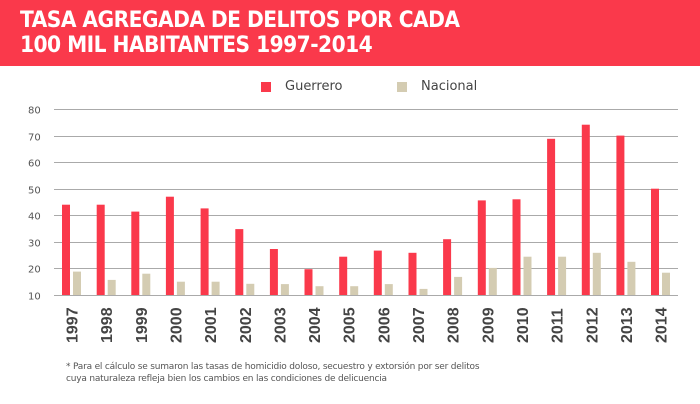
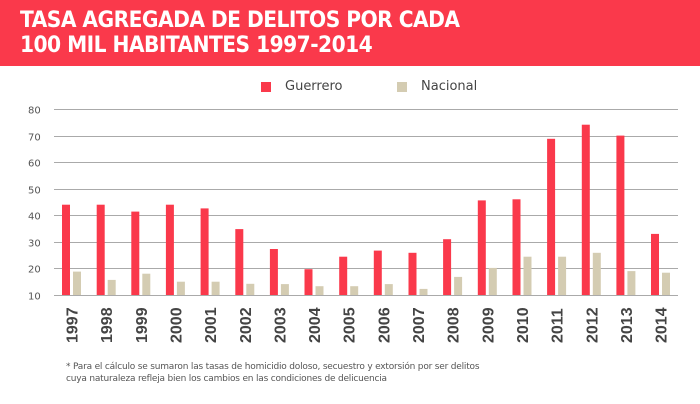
Guerrero/2000: 47 -> 44
Nacional/2013: 22 -> 19
Guerrero/2014: 50 -> 33
